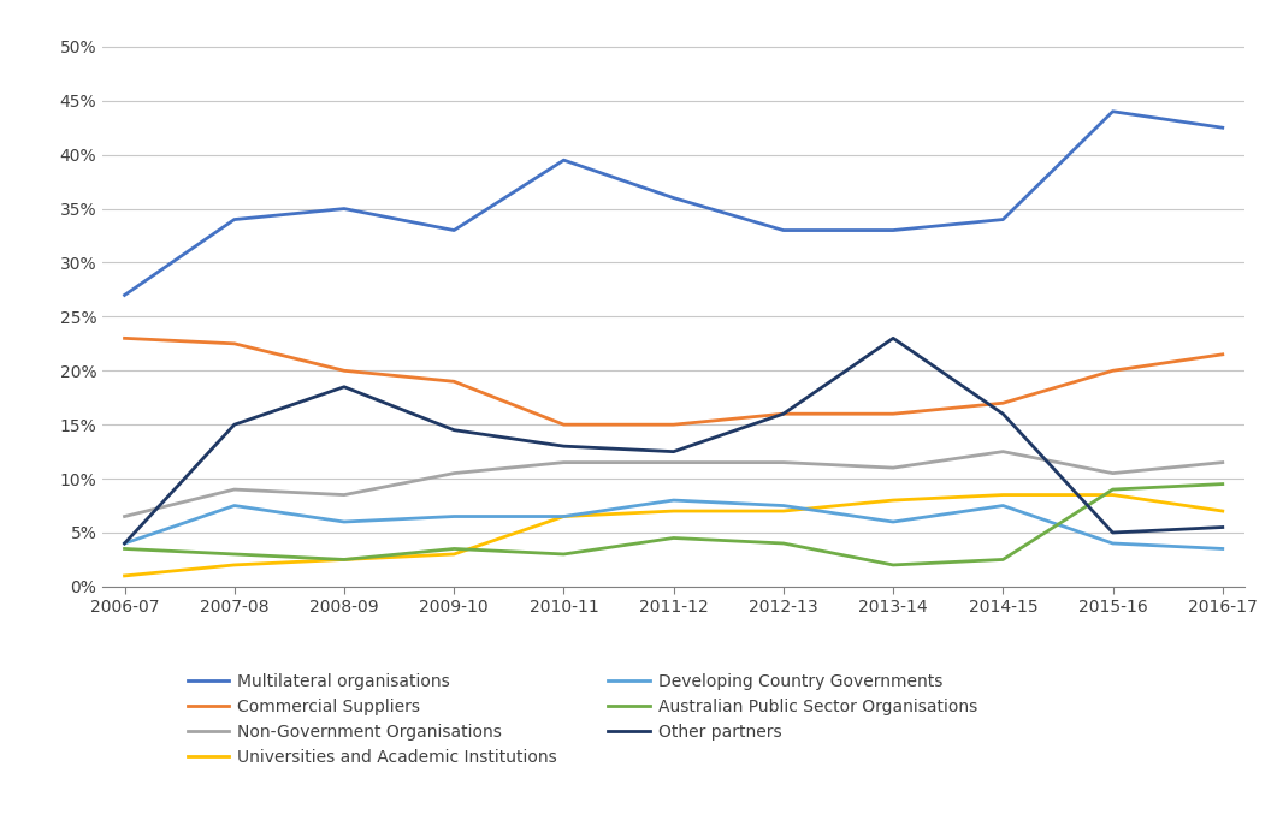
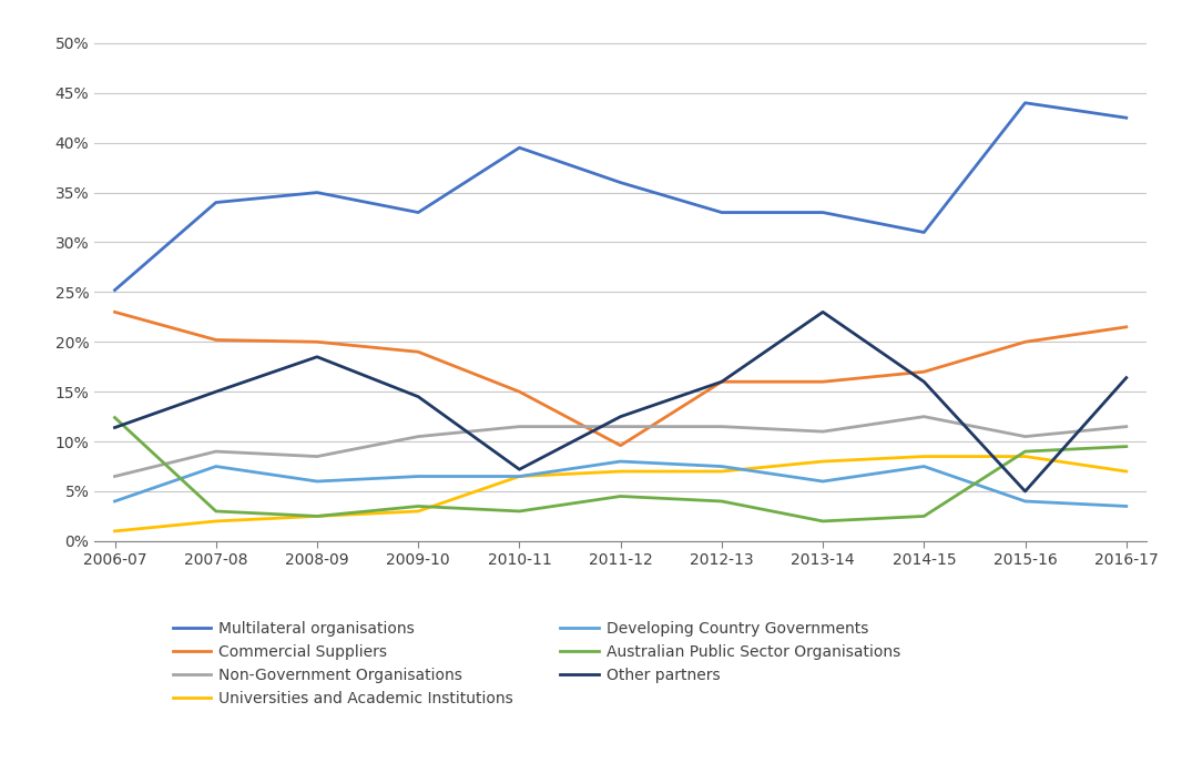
Multilateral organisations/2006-07: 27.0% -> 25.2%
Australian Public Sector Organisations/2006-07: 3.5% -> 12.4%
Other partners/2006-07: 4.0% -> 11.4%
Commercial Suppliers/2007-08: 22.5% -> 20.2%
Other partners/2010-11: 13.0% -> 7.2%
Commercial Suppliers/2011-12: 15.0% -> 9.6%
Multilateral organisations/2014-15: 34.0% -> 31.0%
Other partners/2016-17: 5.5% -> 16.4%
